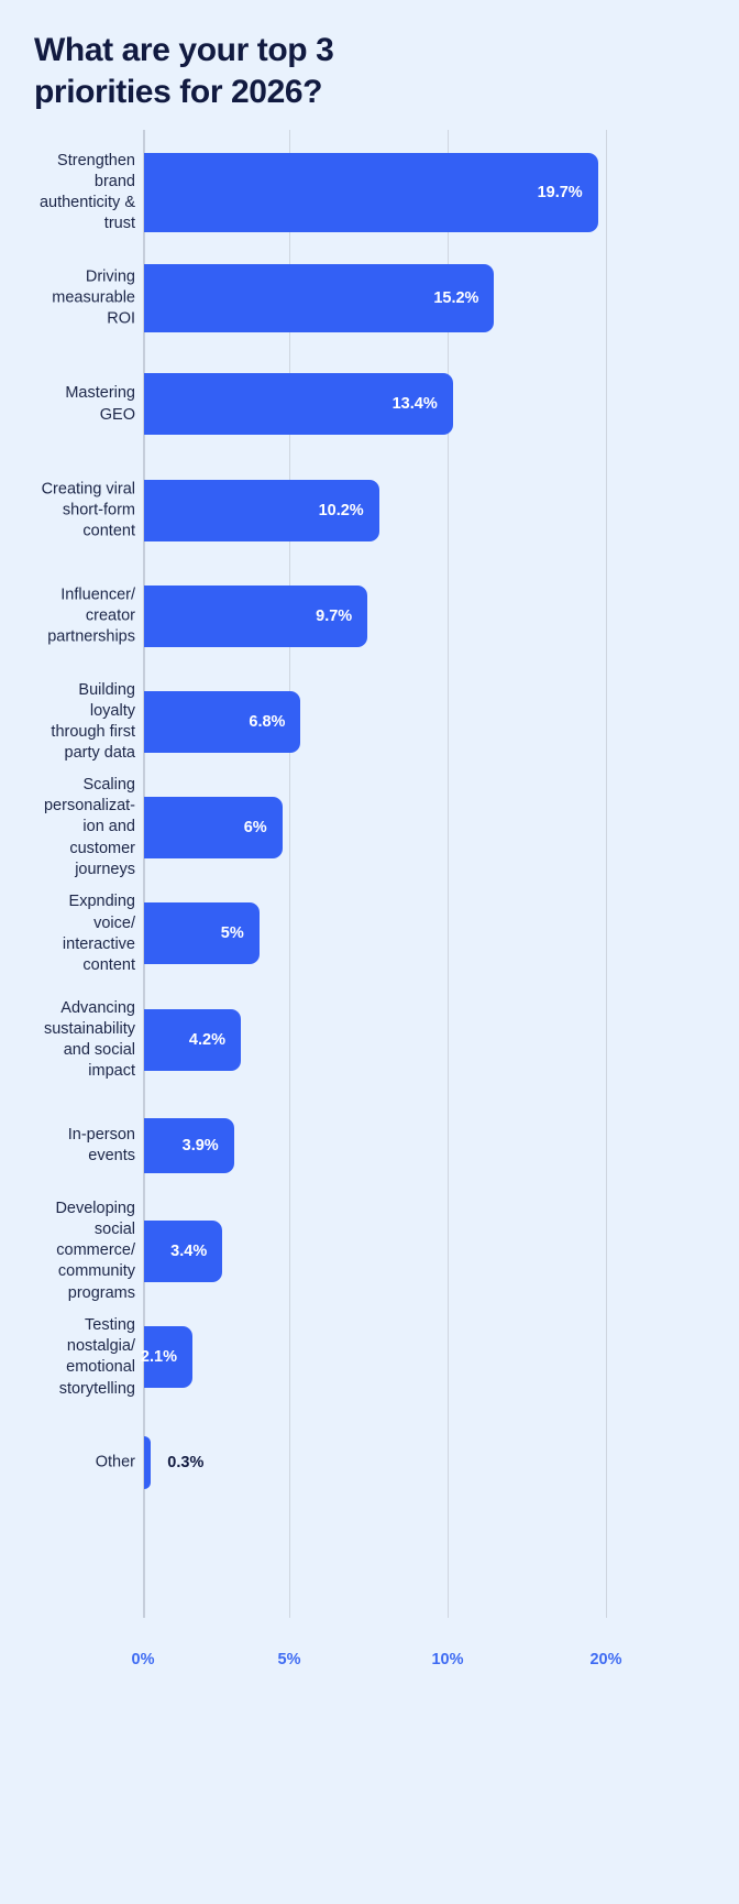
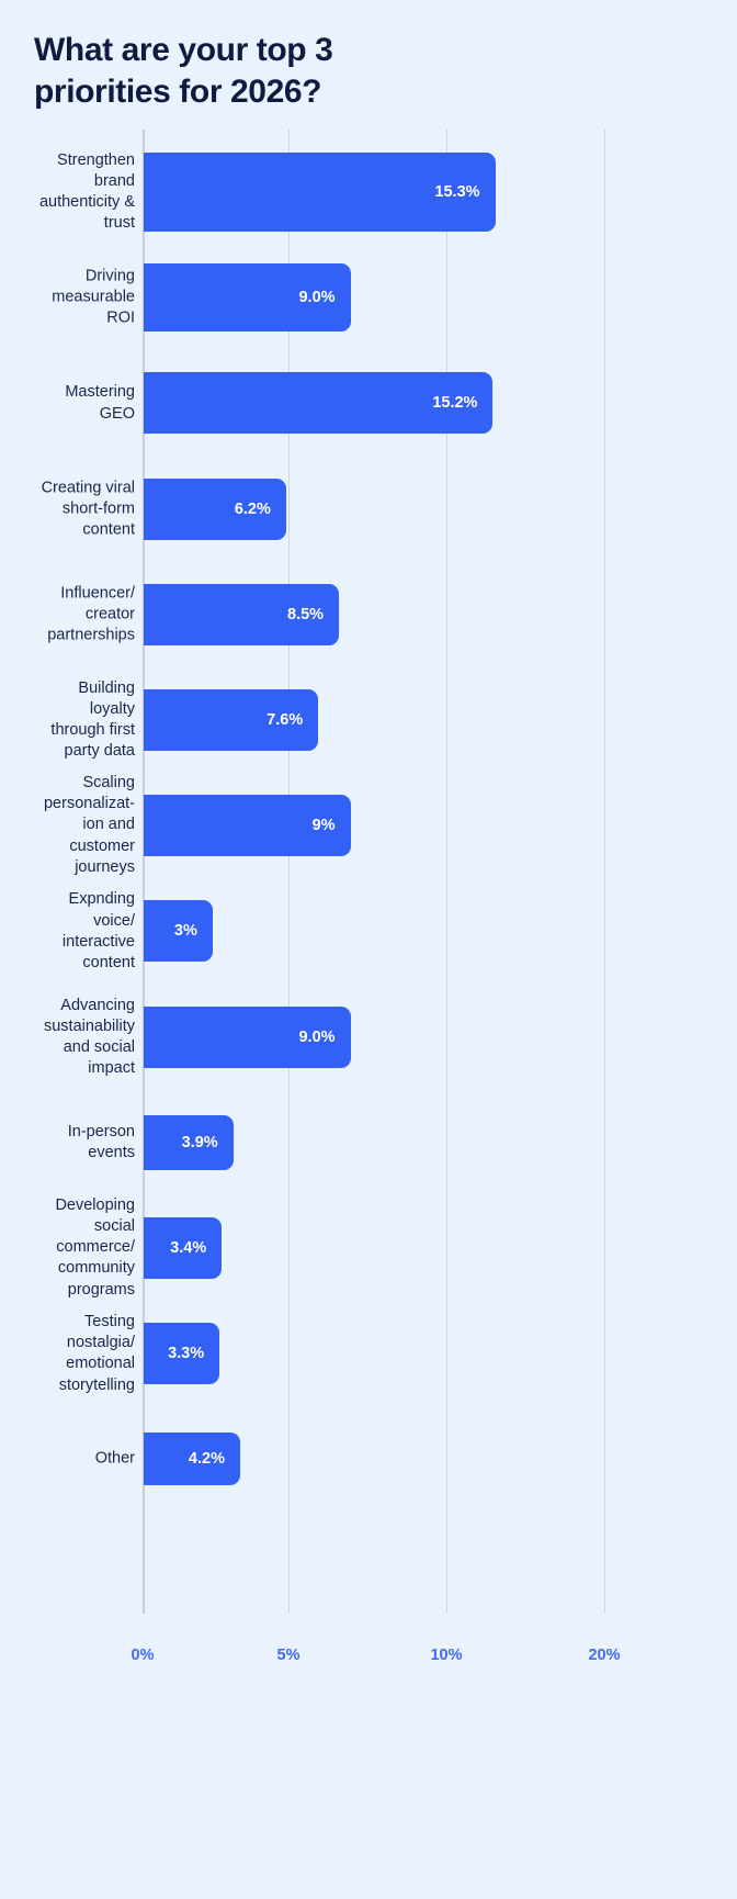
Strengthen brand authenticity & trust: 19.7% -> 15.3%
Driving measurable ROI: 15.2% -> 9.0%
Mastering GEO: 13.4% -> 15.2%
Creating viral short-form content: 10.2% -> 6.2%
Influencer/ creator partnerships: 9.7% -> 8.5%
Building loyalty through first party data: 6.8% -> 7.6%
Scaling personalizat- ion and customer journeys: 6% -> 9%
Expnding voice/ interactive content: 5% -> 3%
Advancing sustainability and social impact: 4.2% -> 9.0%
Testing nostalgia/ emotional storytelling: 2.1% -> 3.3%
Other: 0.3% -> 4.2%
